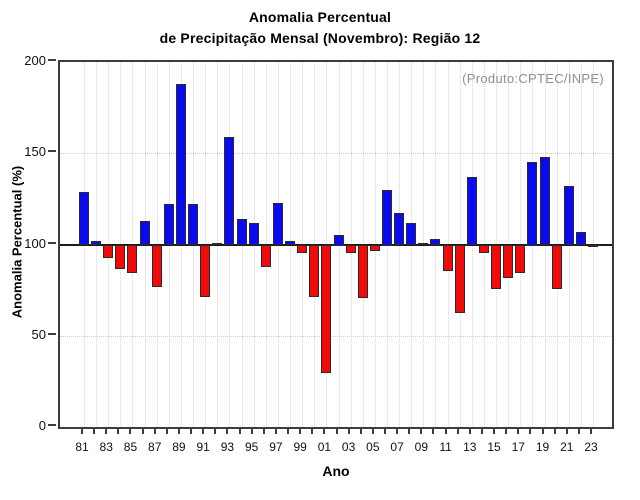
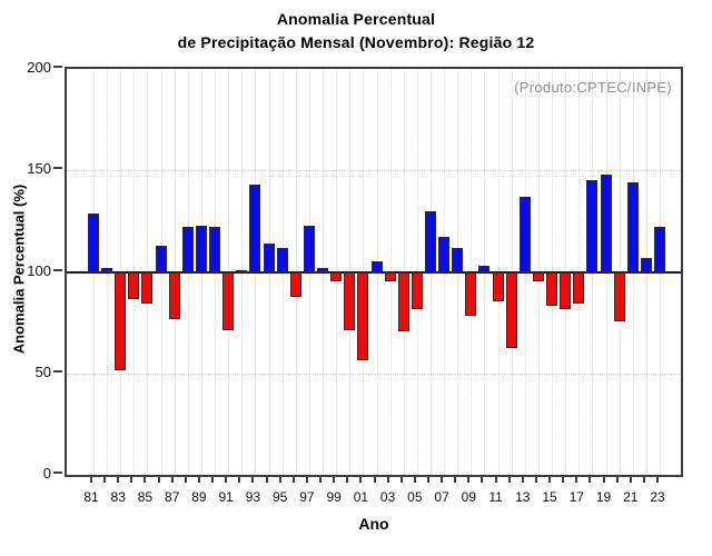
83: 93 -> 52
89: 188 -> 123
93: 159 -> 143
01: 30 -> 57
05: 97 -> 82
09: 101 -> 79
15: 76 -> 84
21: 132 -> 144
23: 100 -> 122
